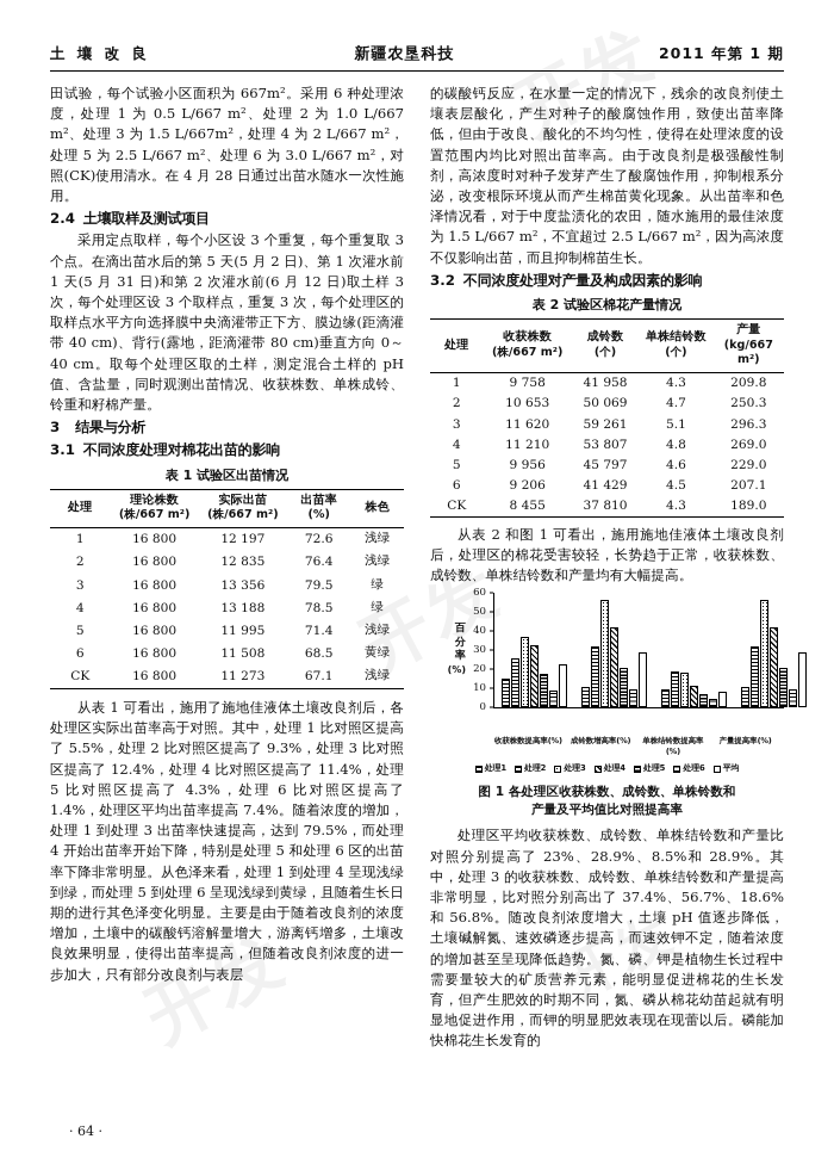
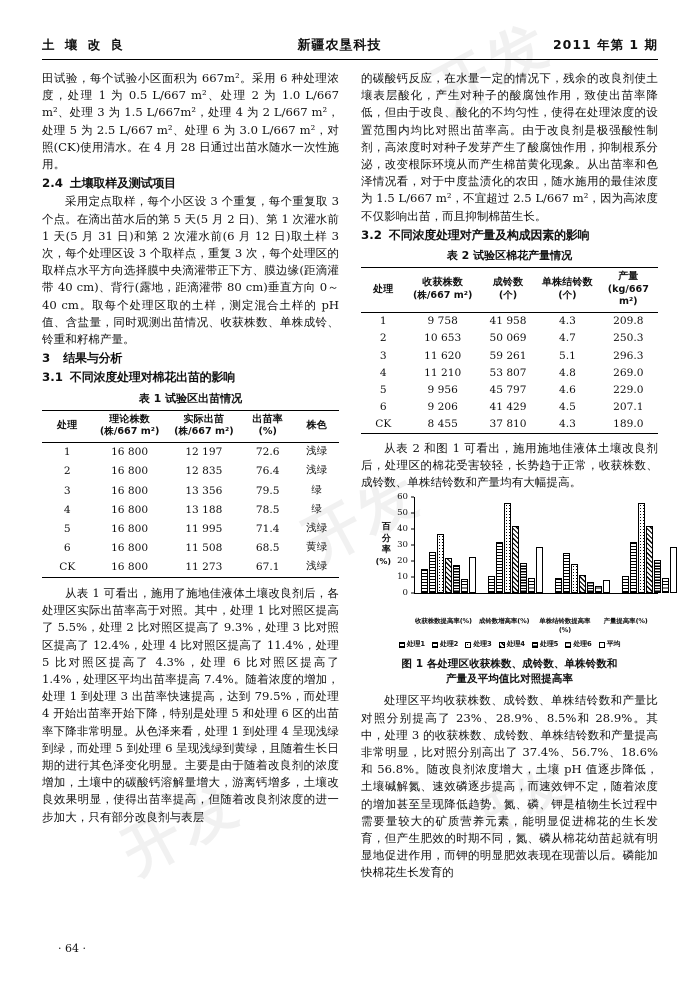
处理4/收获株数提高率(%): 33 -> 22
处理5/成铃数增高率(%): 21 -> 19
处理2/单株结铃数提高率(%): 19 -> 25
